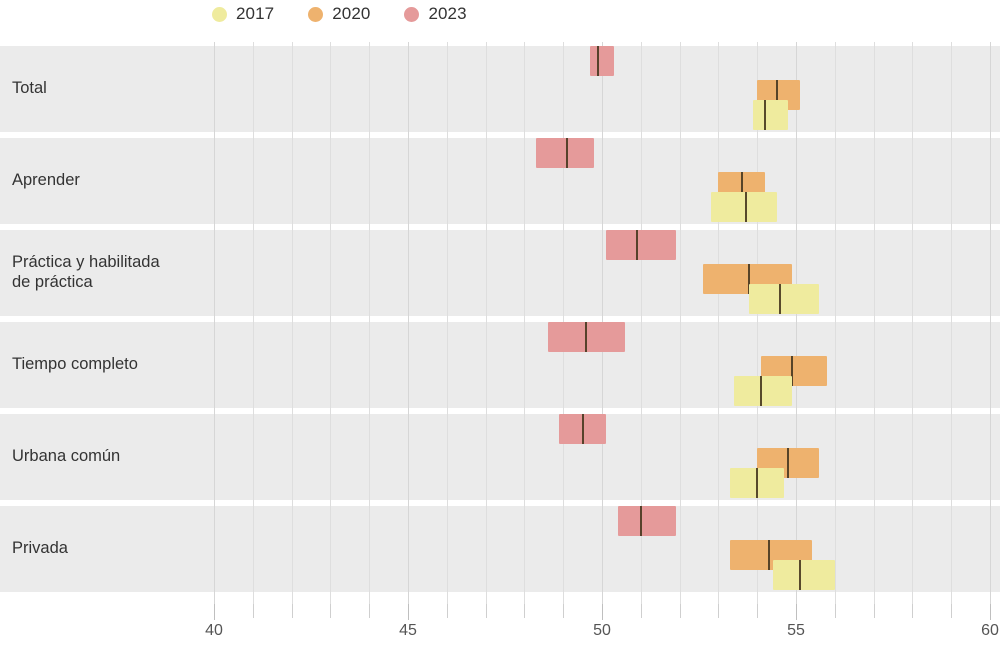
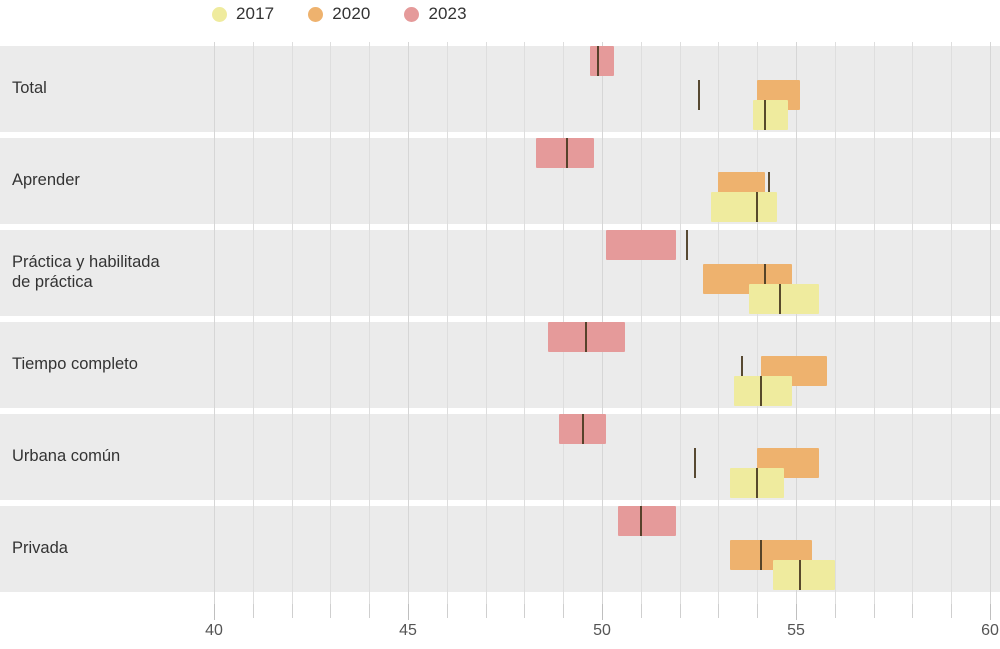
2020/Total: 54.5 -> 52.5
2017/Aprender: 53.7 -> 54.0
2020/Aprender: 53.6 -> 54.3
2020/Práctica y habilitada de práctica: 53.8 -> 54.2
2023/Práctica y habilitada de práctica: 50.9 -> 52.2
2020/Tiempo completo: 54.9 -> 53.6
2020/Urbana común: 54.8 -> 52.4
2020/Privada: 54.3 -> 54.1
